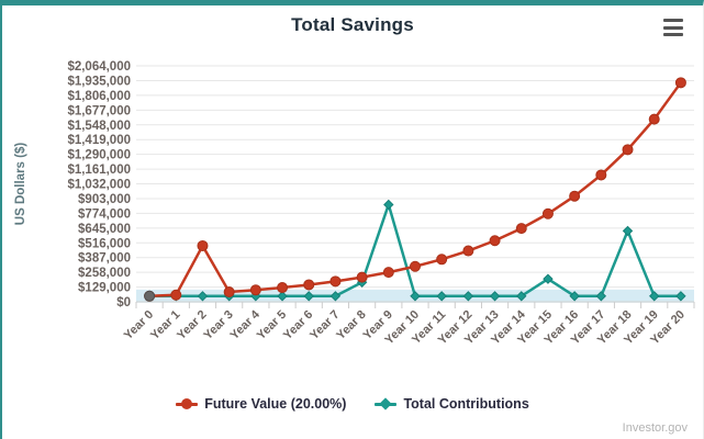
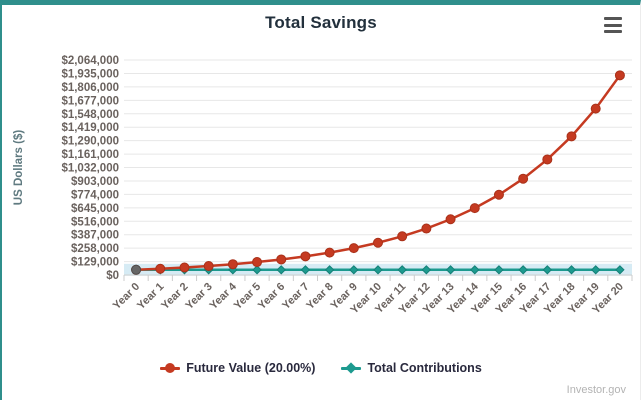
Future Value (20.00%)/Year 2: $490000 -> $70000
Total Contributions/Year 8: $170000 -> $50000
Total Contributions/Year 9: $850000 -> $50000
Total Contributions/Year 15: $200000 -> $50000
Total Contributions/Year 18: $620000 -> $50000
